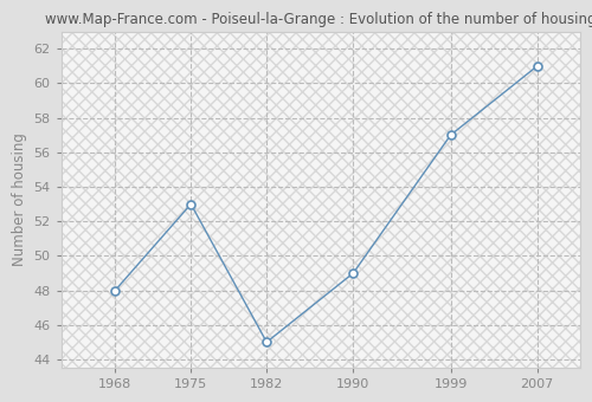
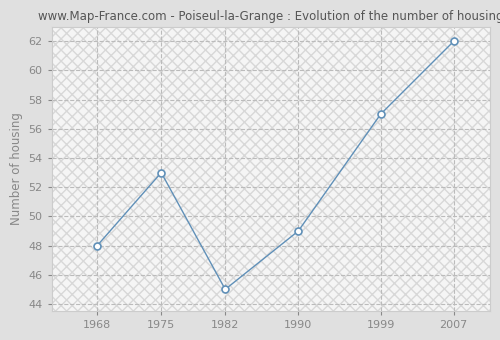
2007: 61 -> 62
